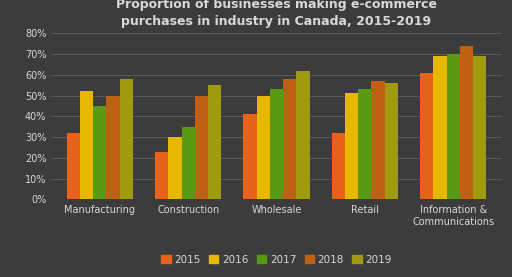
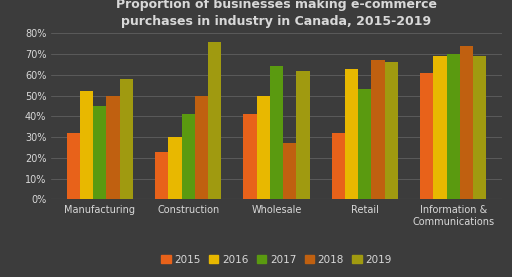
2017/Construction: 35% -> 41%
2019/Construction: 55% -> 76%
2017/Wholesale: 53% -> 64%
2018/Wholesale: 58% -> 27%
2016/Retail: 51% -> 63%
2018/Retail: 57% -> 67%
2019/Retail: 56% -> 66%
